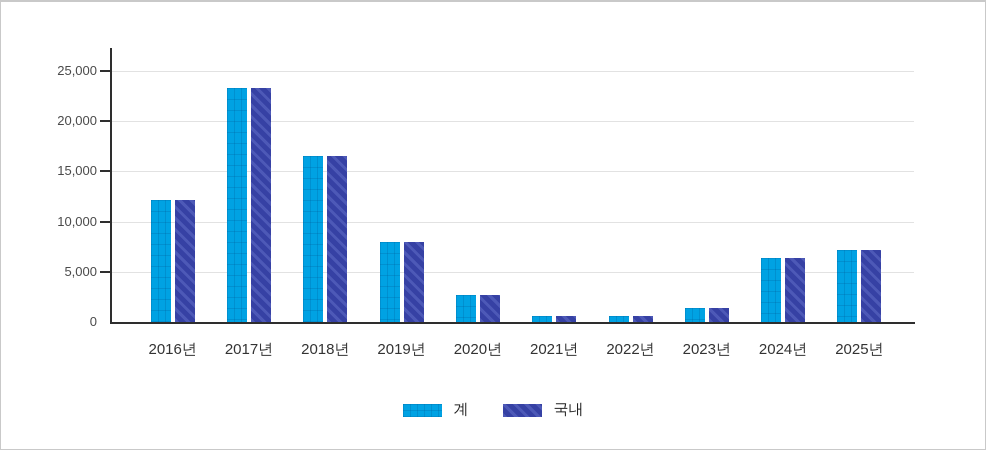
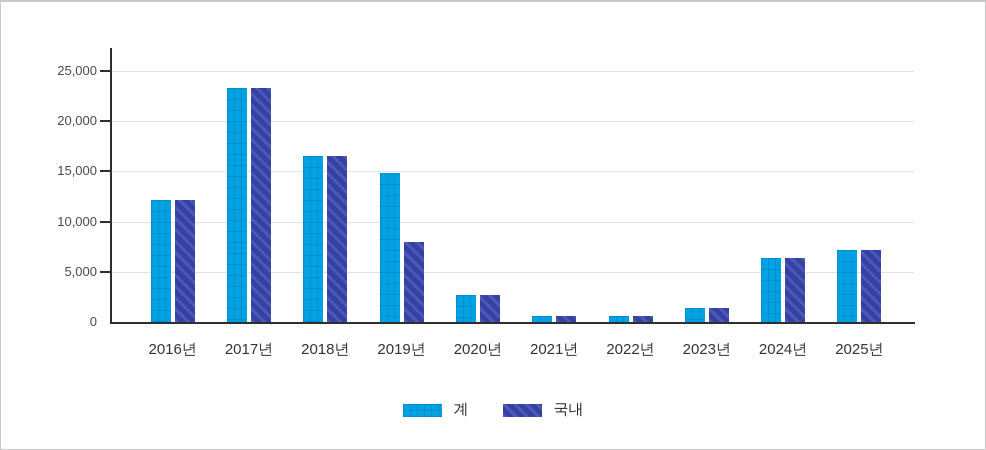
계/2019년: 8000 -> 14800
